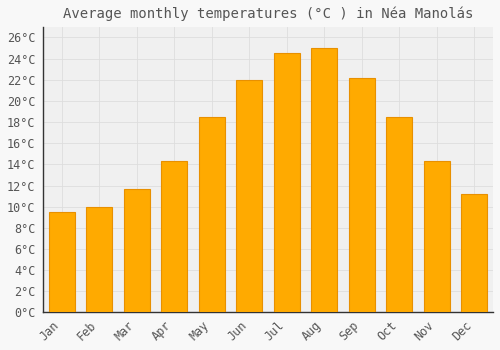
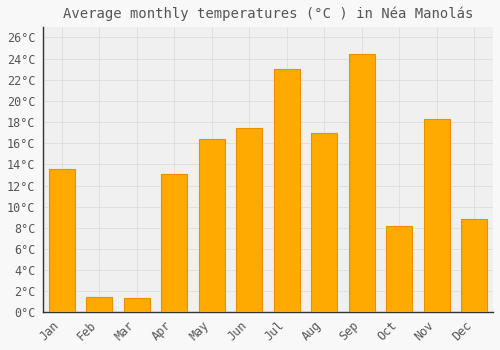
Jan: 9.5°C -> 13.6°C
Feb: 10.0°C -> 1.5°C
Mar: 11.7°C -> 1.4°C
Apr: 14.3°C -> 13.1°C
May: 18.5°C -> 16.4°C
Jun: 22.0°C -> 17.4°C
Jul: 24.5°C -> 23.0°C
Aug: 25.0°C -> 17.0°C
Sep: 22.2°C -> 24.4°C
Oct: 18.5°C -> 8.2°C
Nov: 14.3°C -> 18.3°C
Dec: 11.2°C -> 8.8°C
